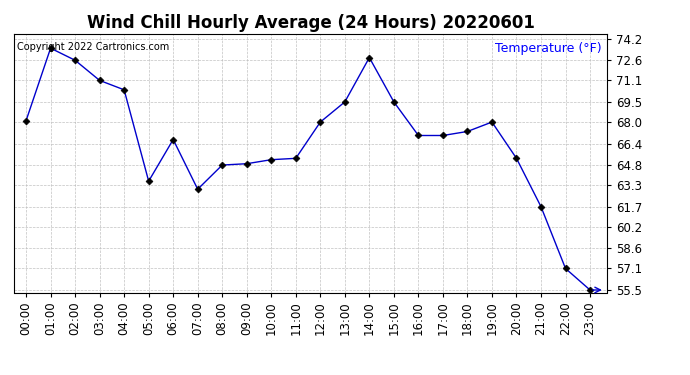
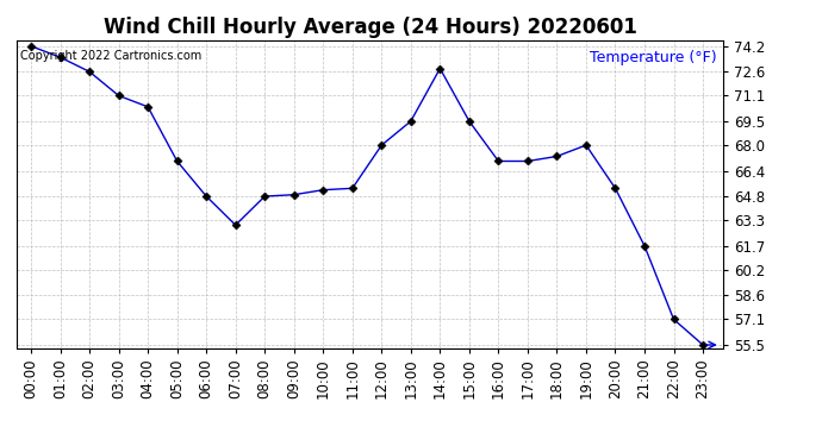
00:00: 68.1 -> 74.2
05:00: 63.6 -> 67.0
06:00: 66.7 -> 64.8
